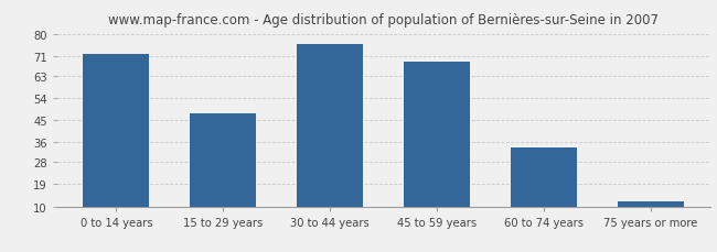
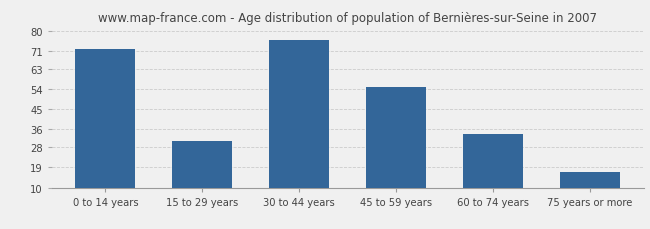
15 to 29 years: 48 -> 31
45 to 59 years: 69 -> 55
75 years or more: 12 -> 17
